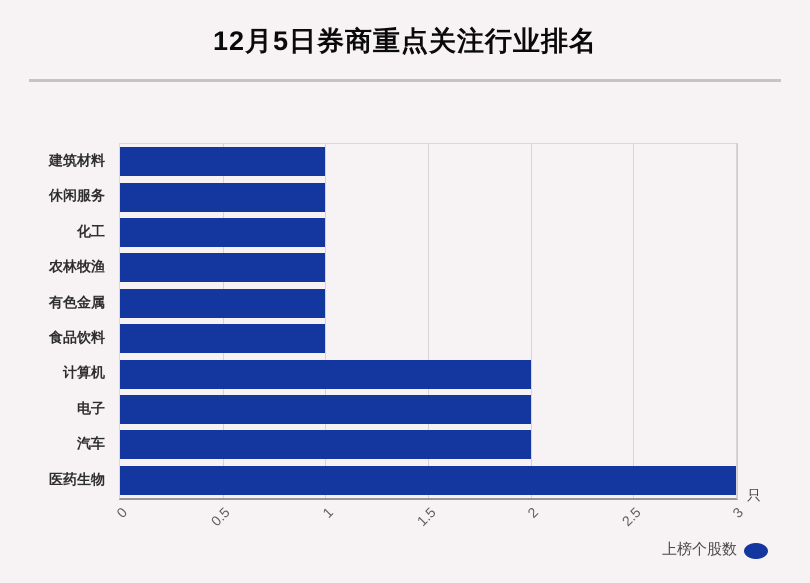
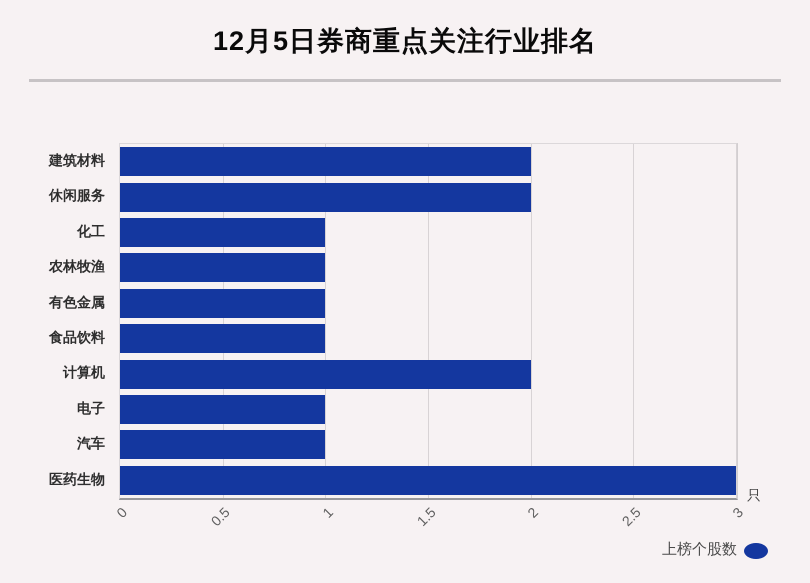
建筑材料: 1 -> 2
休闲服务: 1 -> 2
电子: 2 -> 1
汽车: 2 -> 1
